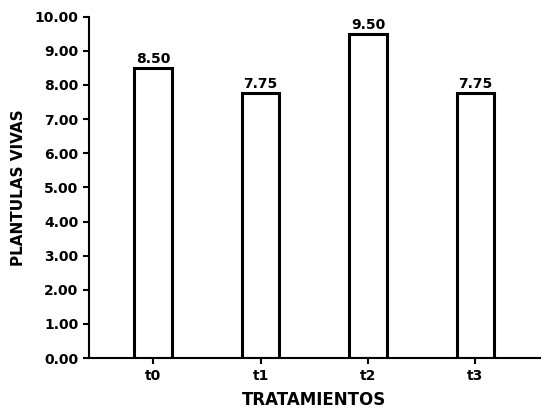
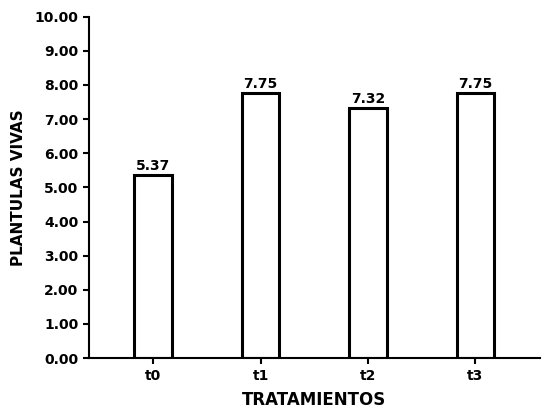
t0: 8.50 -> 5.37
t2: 9.50 -> 7.32
